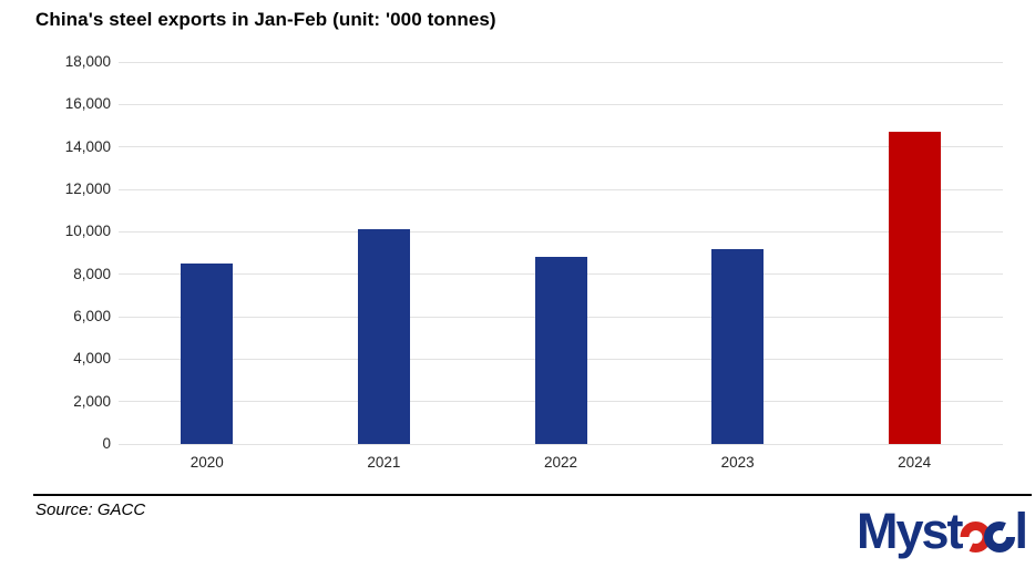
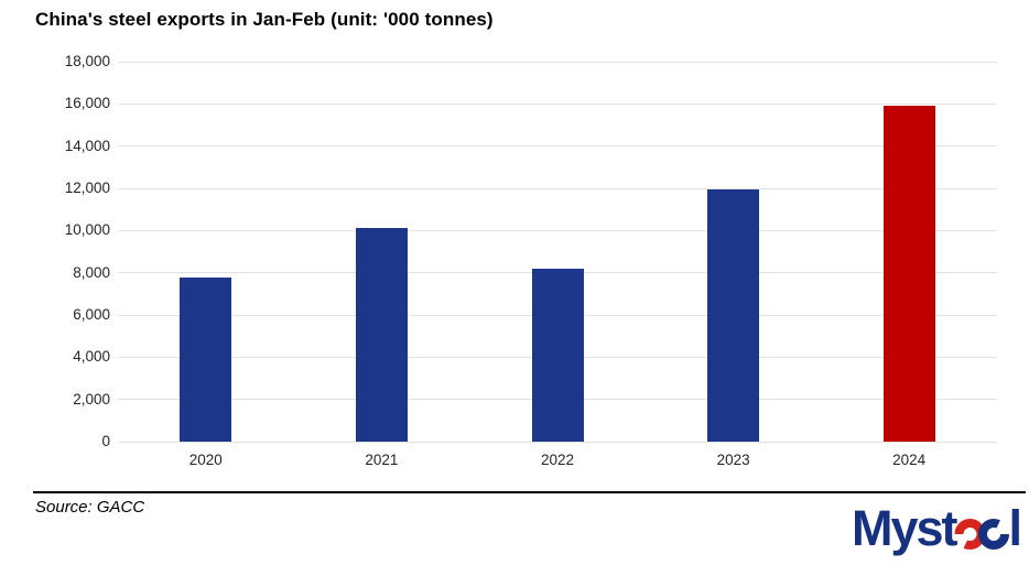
2020: 8500 -> 7800
2022: 8800 -> 8200
2023: 9200 -> 12000
2024: 14700 -> 15900
